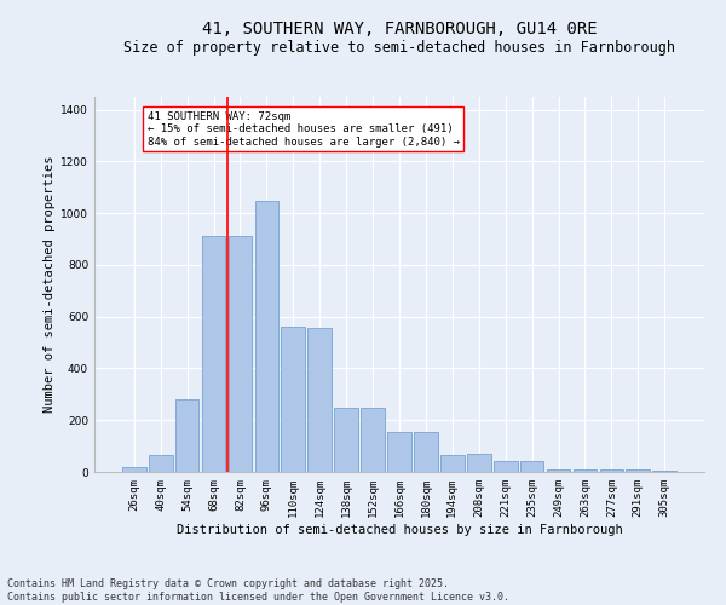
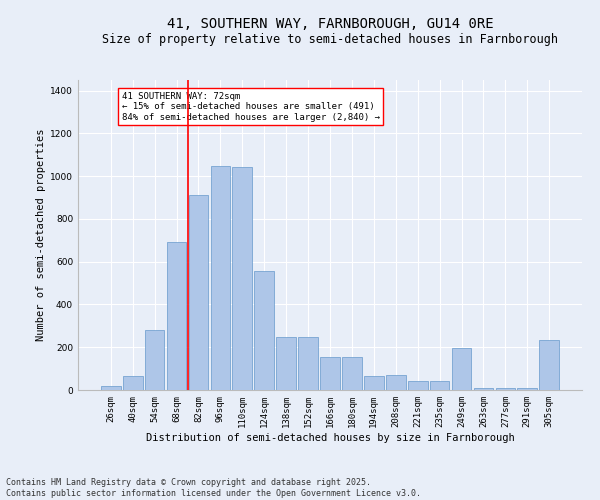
68sqm: 910 -> 690
110sqm: 560 -> 1045
249sqm: 10 -> 195
305sqm: 5 -> 235
